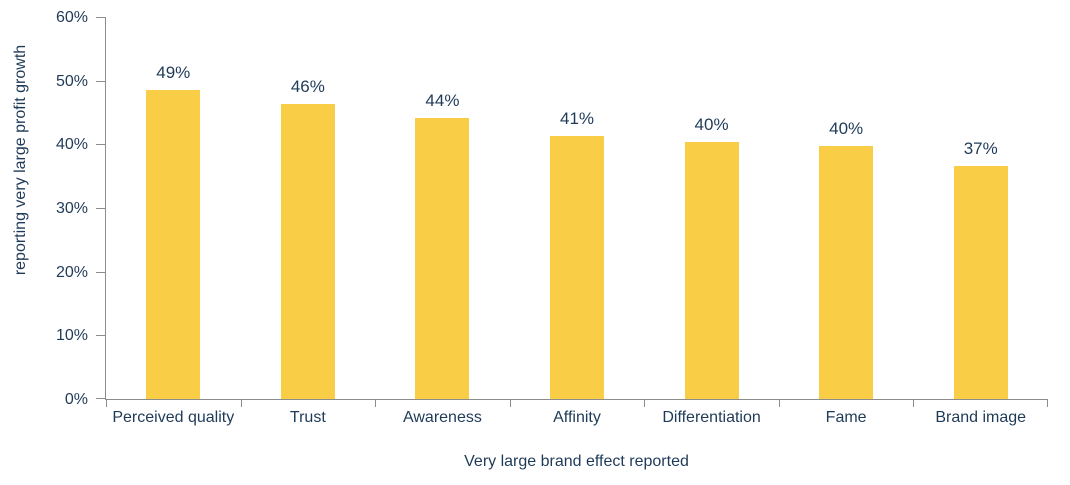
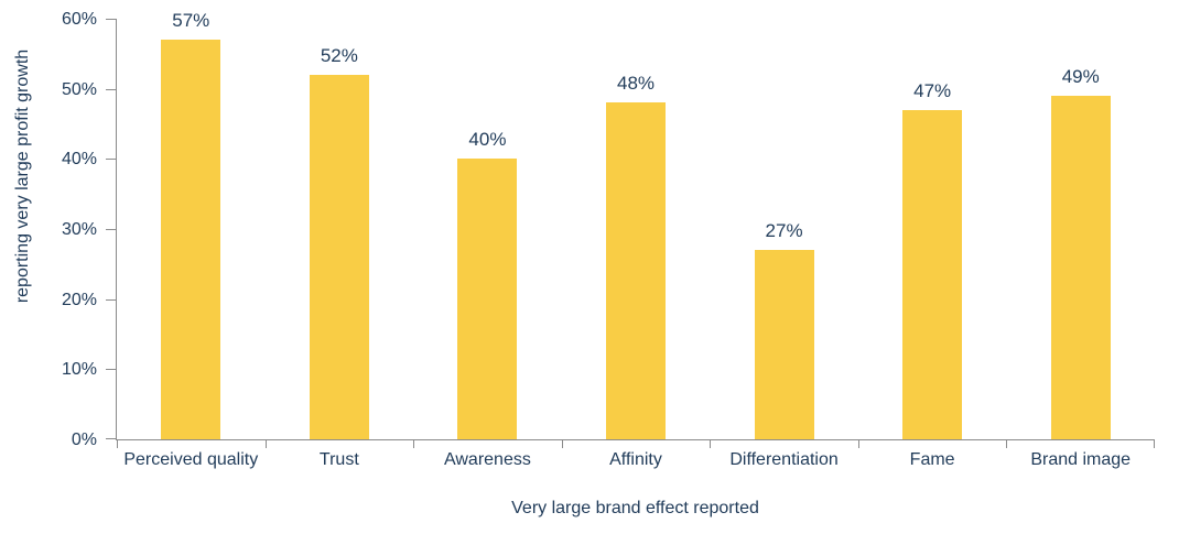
Perceived quality: 49% -> 57%
Trust: 46% -> 52%
Awareness: 44% -> 40%
Affinity: 41% -> 48%
Differentiation: 40% -> 27%
Fame: 40% -> 47%
Brand image: 37% -> 49%
